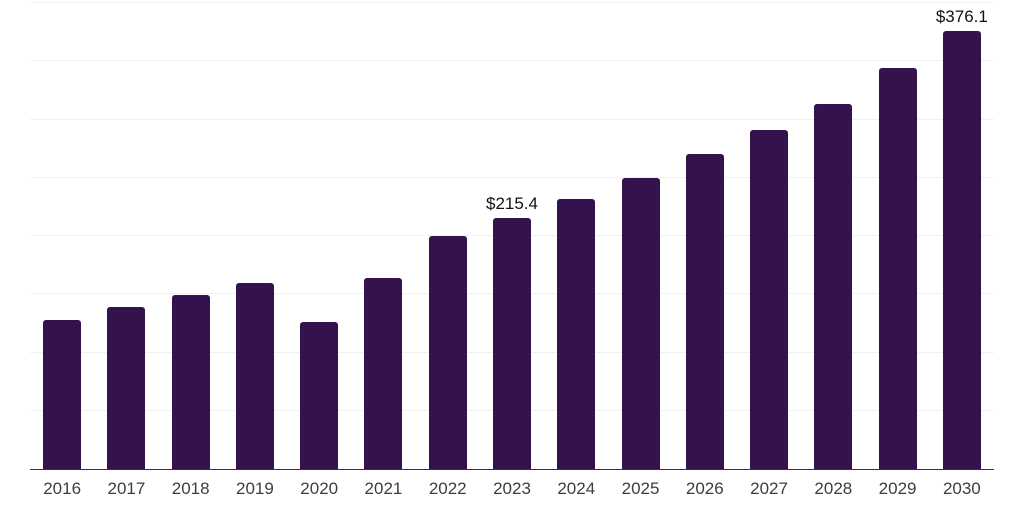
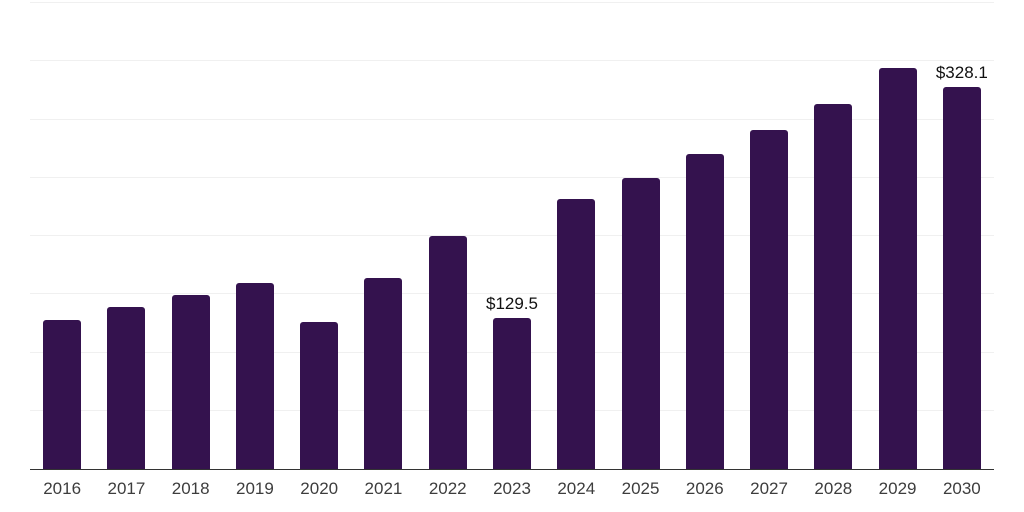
2023: $215.4 -> $129.5
2030: $376.1 -> $328.1
